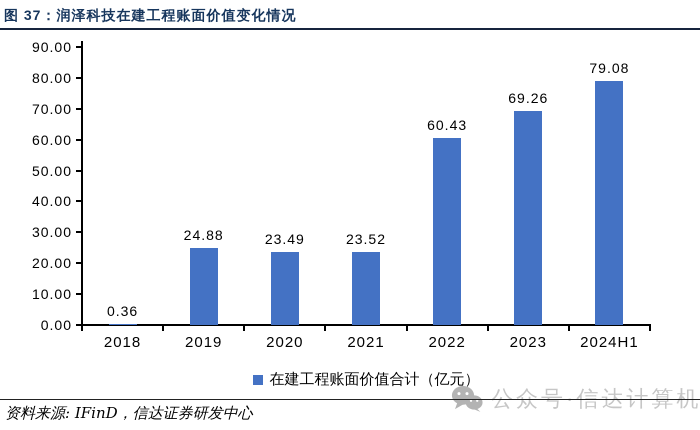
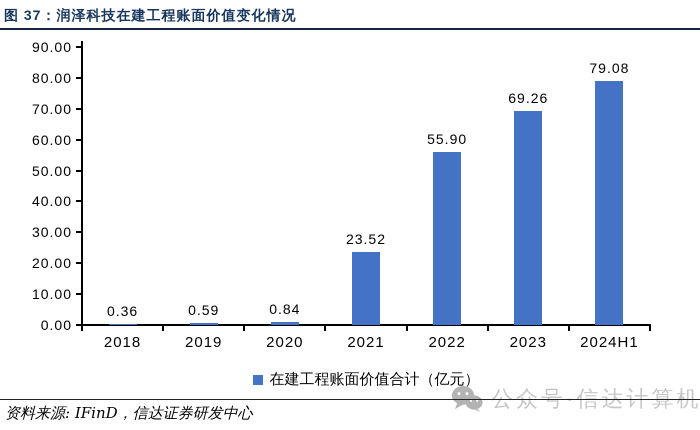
2019: 24.88 -> 0.59
2020: 23.49 -> 0.84
2022: 60.43 -> 55.90
